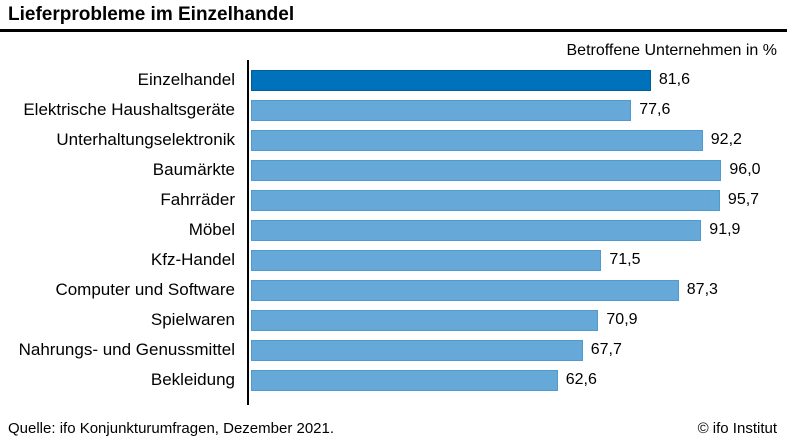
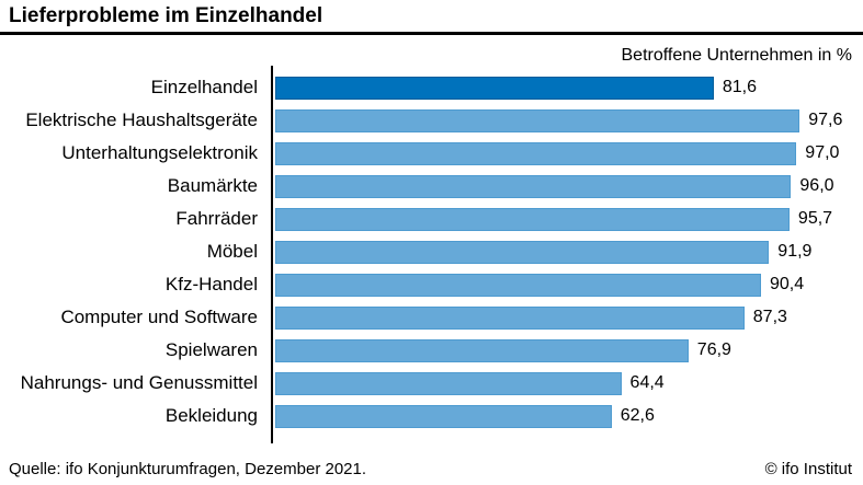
Elektrische Haushaltsgeräte: 77,6 -> 97,6
Unterhaltungselektronik: 92,2 -> 97,0
Kfz-Handel: 71,5 -> 90,4
Spielwaren: 70,9 -> 76,9
Nahrungs- und Genussmittel: 67,7 -> 64,4
